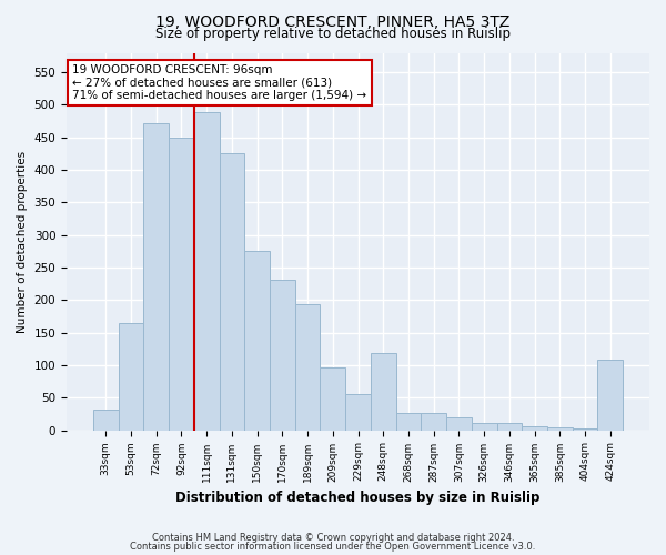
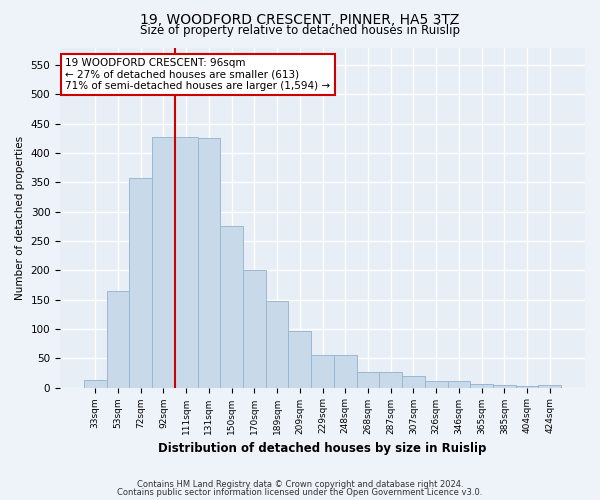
33sqm: 32 -> 13
72sqm: 472 -> 357
92sqm: 450 -> 428
111sqm: 488 -> 427
170sqm: 232 -> 200
189sqm: 194 -> 148
248sqm: 118 -> 55
424sqm: 108 -> 4
